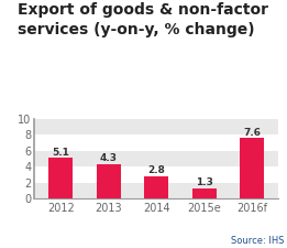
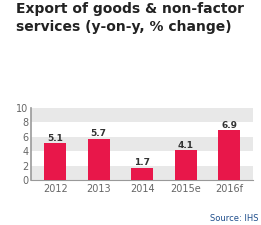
2013: 4.3 -> 5.7
2014: 2.8 -> 1.7
2015e: 1.3 -> 4.1
2016f: 7.6 -> 6.9
